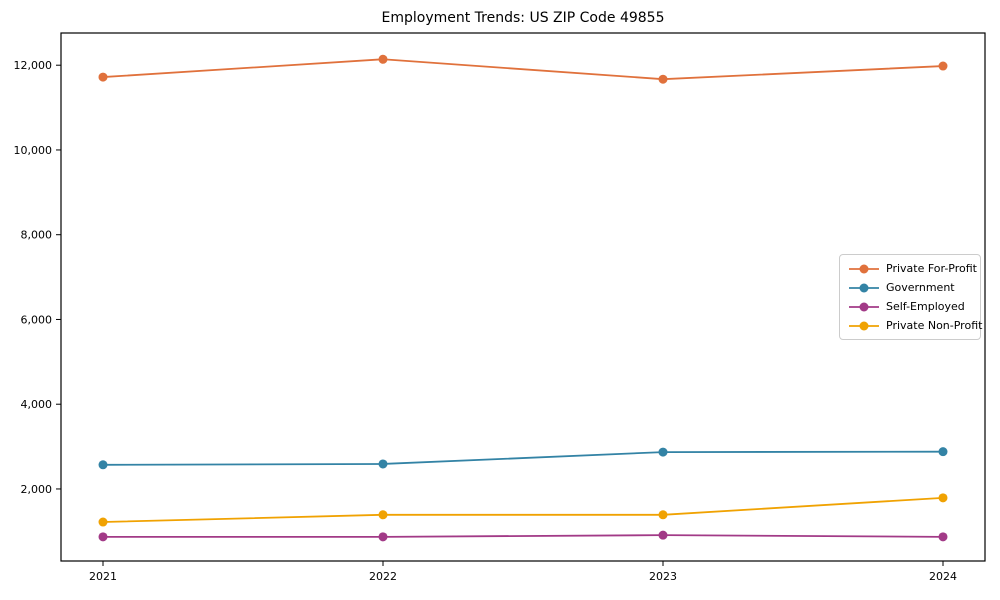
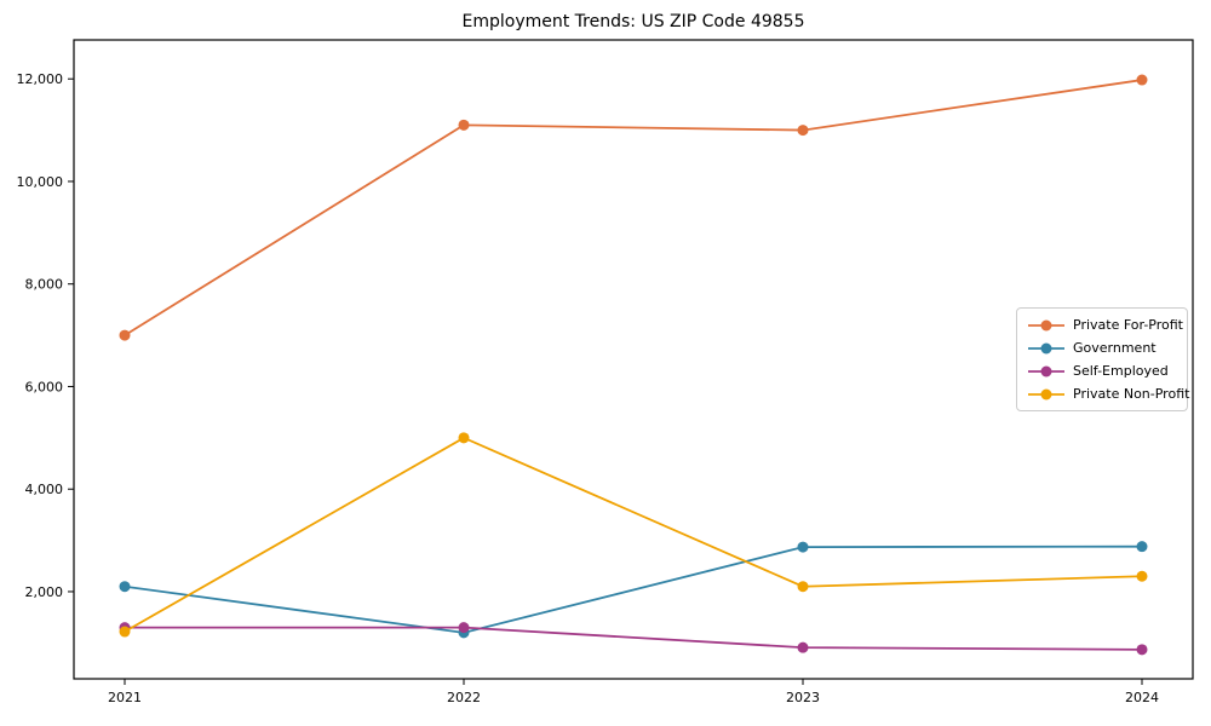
Private For-Profit/2021: 11700 -> 7000
Government/2021: 2600 -> 2100
Self-Employed/2021: 900 -> 1300
Private For-Profit/2022: 12100 -> 11100
Government/2022: 2600 -> 1200
Self-Employed/2022: 900 -> 1300
Private Non-Profit/2022: 1400 -> 5000
Private For-Profit/2023: 11700 -> 11000
Private Non-Profit/2023: 1400 -> 2100
Private Non-Profit/2024: 1800 -> 2300
